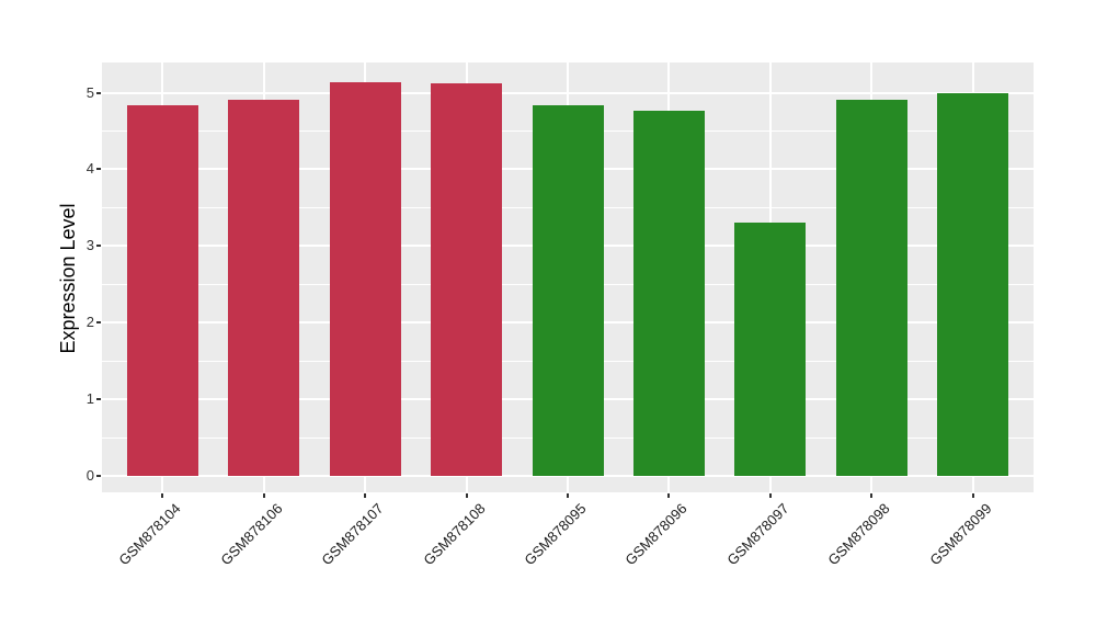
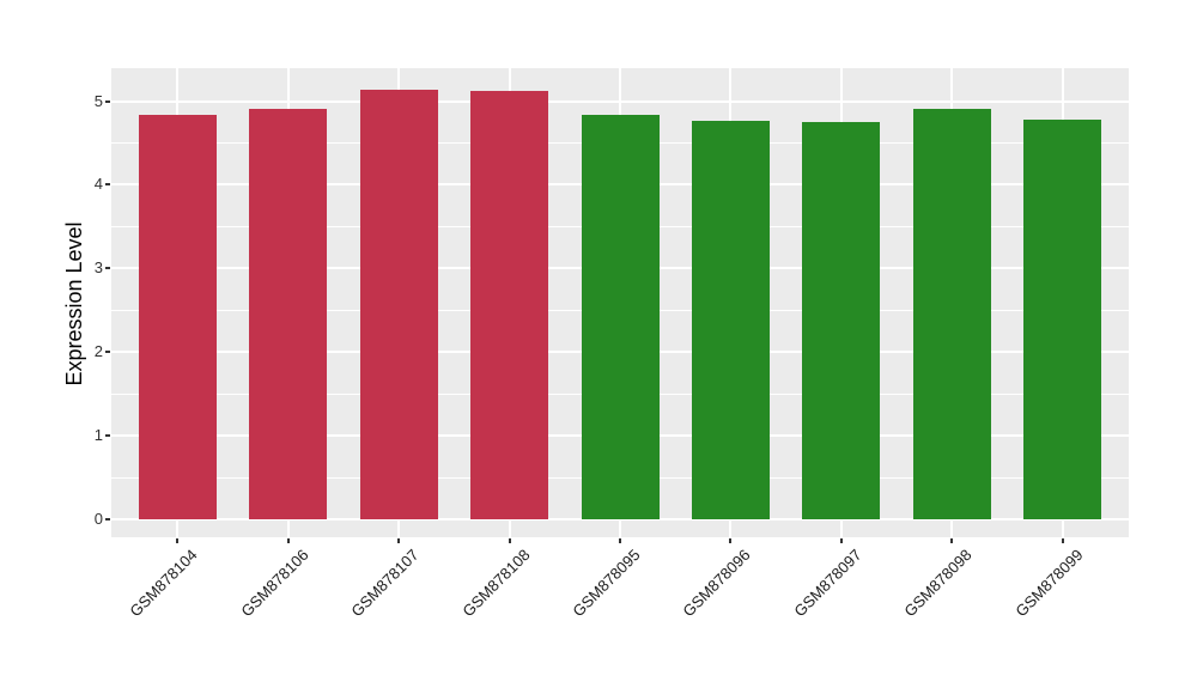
GSM878097: 3.3 -> 4.8
GSM878099: 5.0 -> 4.8
